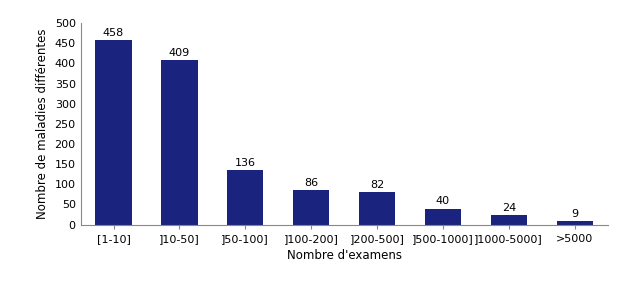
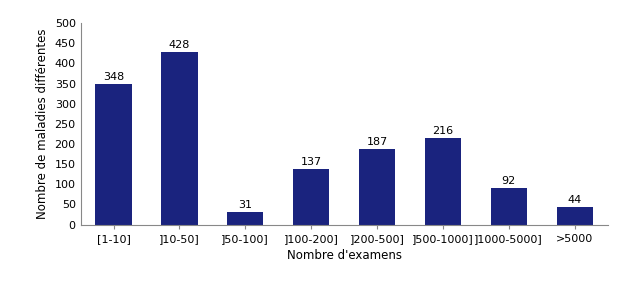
[1-10]: 458 -> 348
]10-50]: 409 -> 428
]50-100]: 136 -> 31
]100-200]: 86 -> 137
]200-500]: 82 -> 187
]500-1000]: 40 -> 216
]1000-5000]: 24 -> 92
>5000: 9 -> 44
